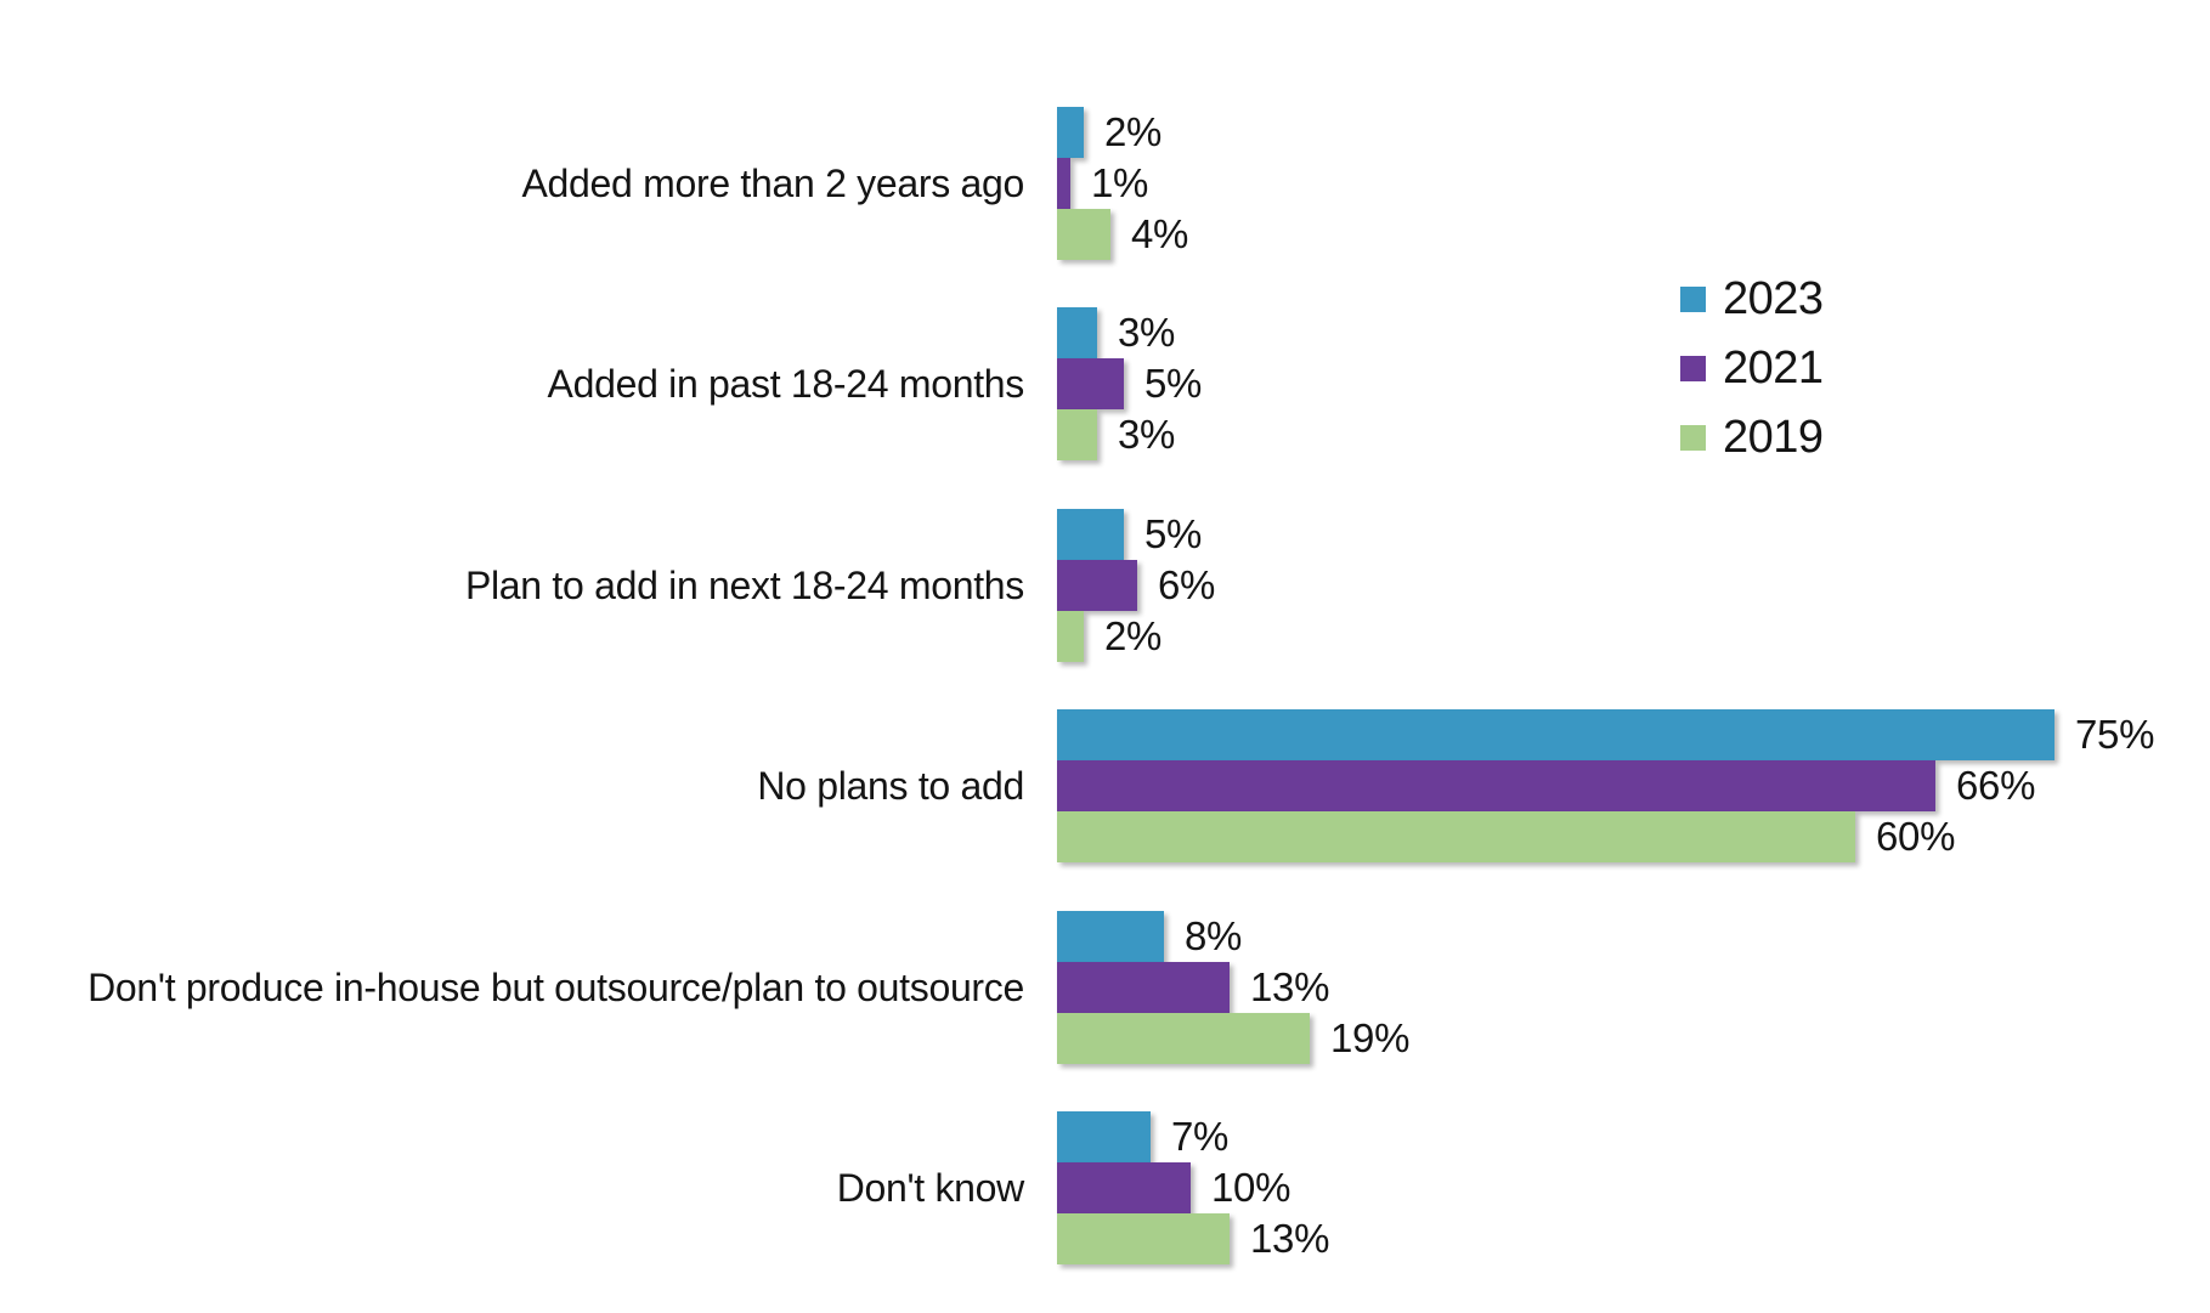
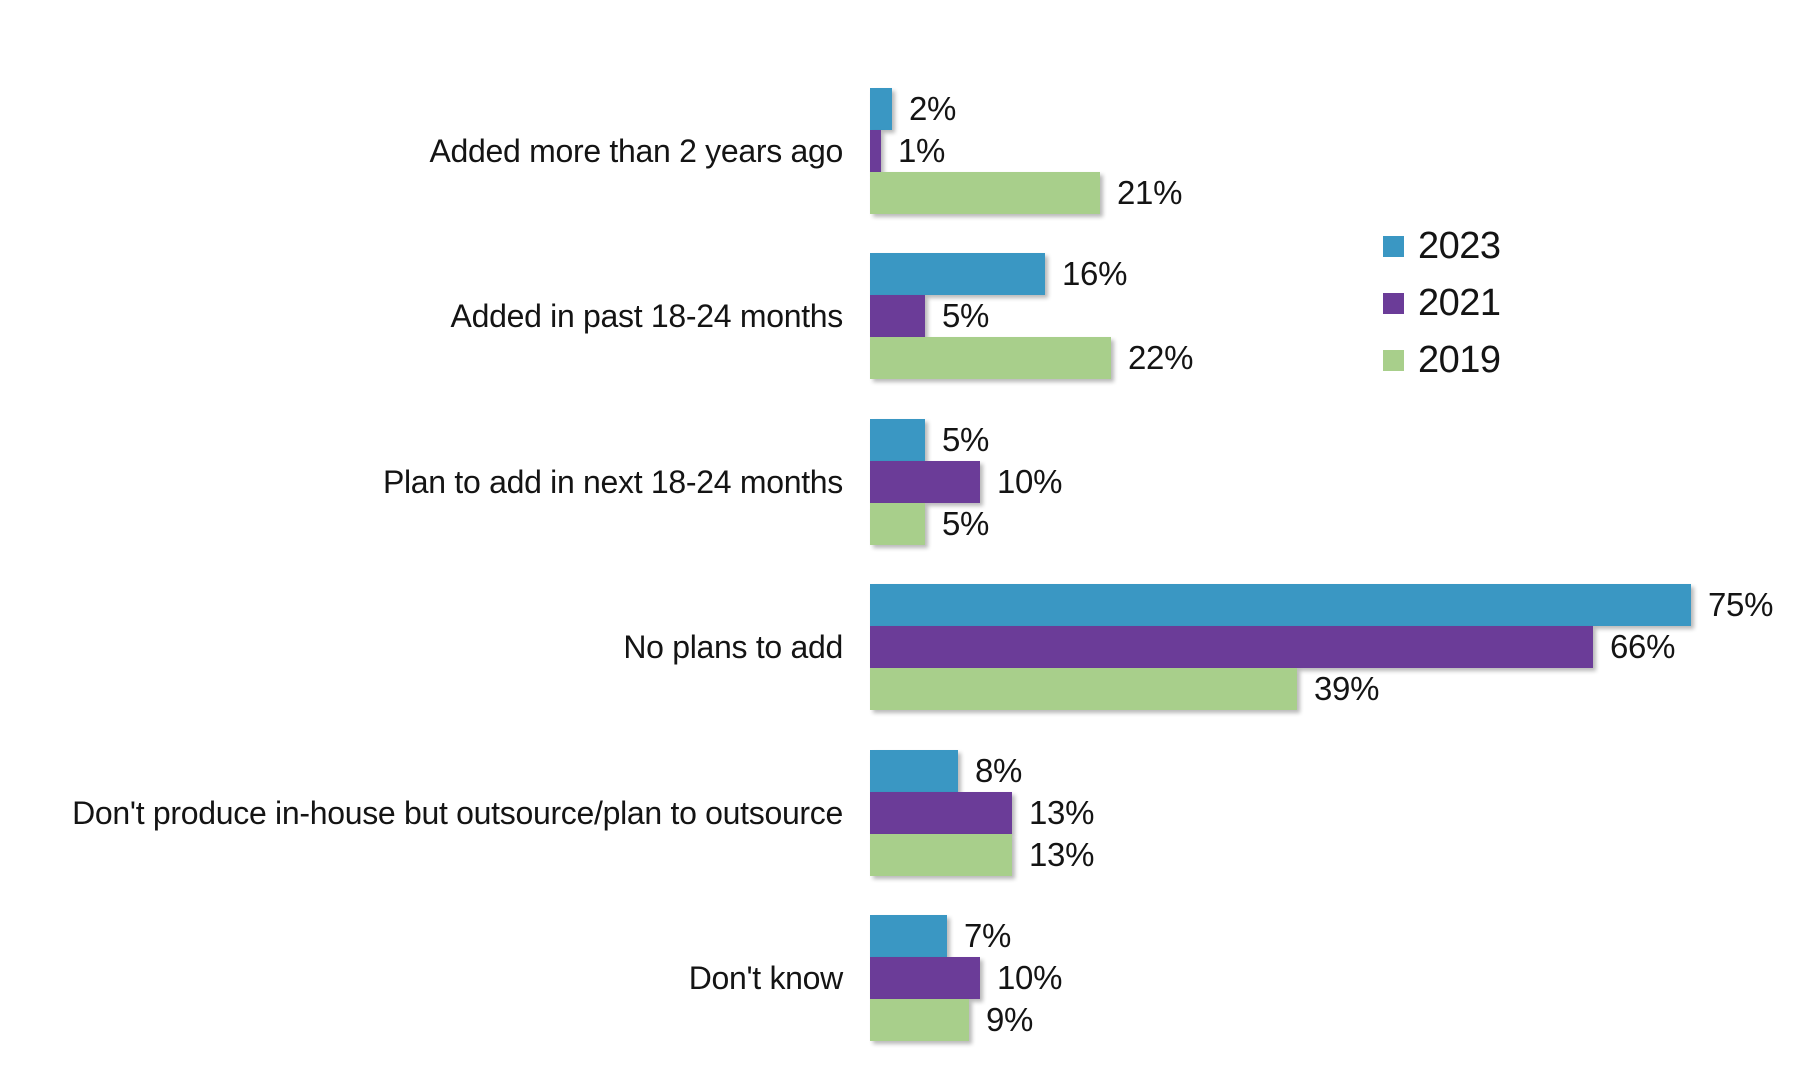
2019/Added more than 2 years ago: 4% -> 21%
2023/Added in past 18-24 months: 3% -> 16%
2019/Added in past 18-24 months: 3% -> 22%
2021/Plan to add in next 18-24 months: 6% -> 10%
2019/Plan to add in next 18-24 months: 2% -> 5%
2019/No plans to add: 60% -> 39%
2019/Don't produce in-house but outsource/plan to outsource: 19% -> 13%
2019/Don't know: 13% -> 9%
